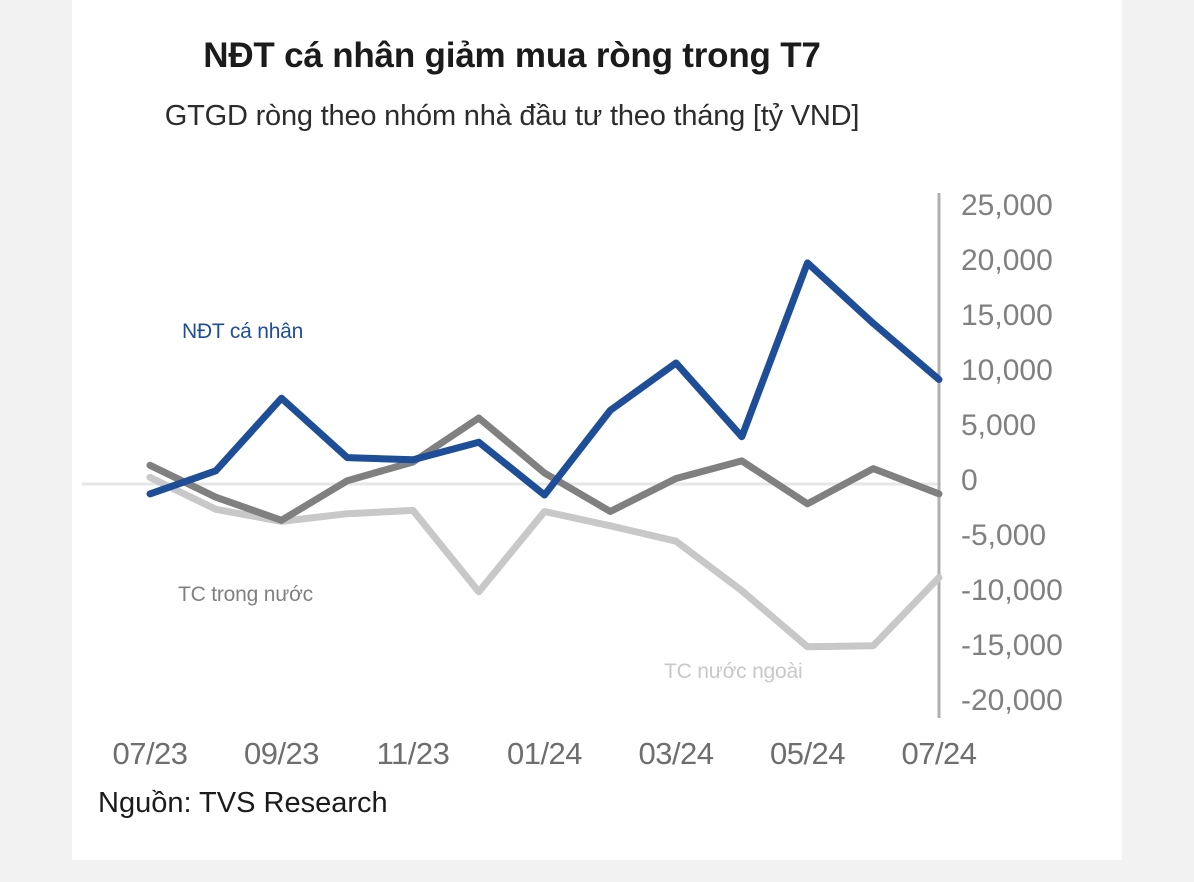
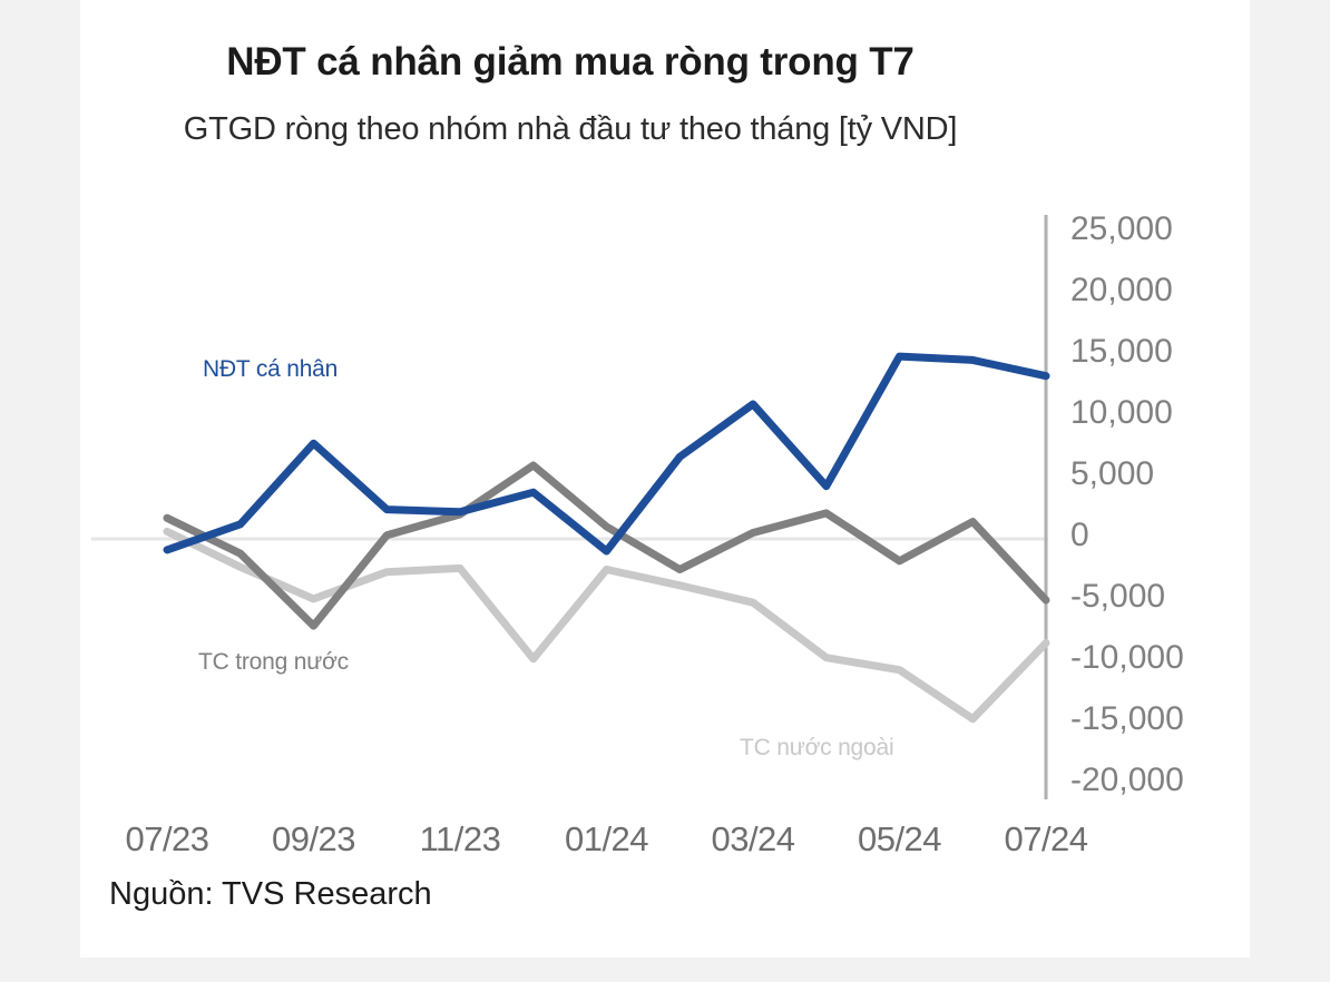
TC trong nước/09/23: -3300 -> -7100
TC nước ngoài/09/23: -3400 -> -4900
NĐT cá nhân/05/24: 20100 -> 14900
TC nước ngoài/05/24: -14800 -> -10700
NĐT cá nhân/07/24: 9500 -> 13300
TC trong nước/07/24: -900 -> -5000
